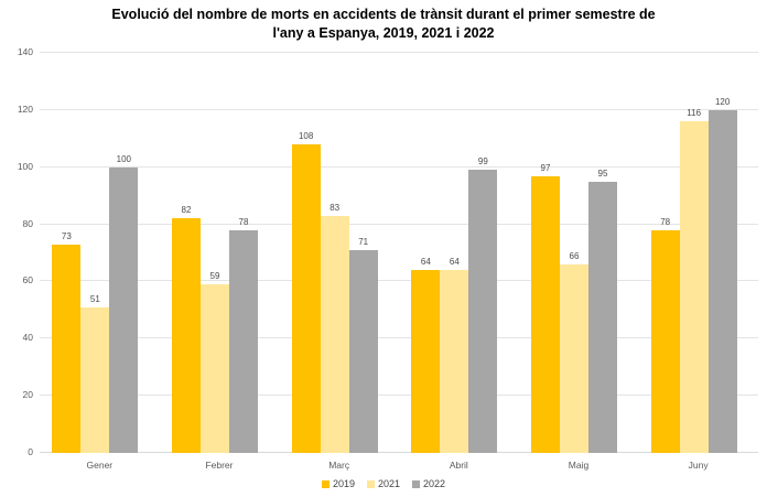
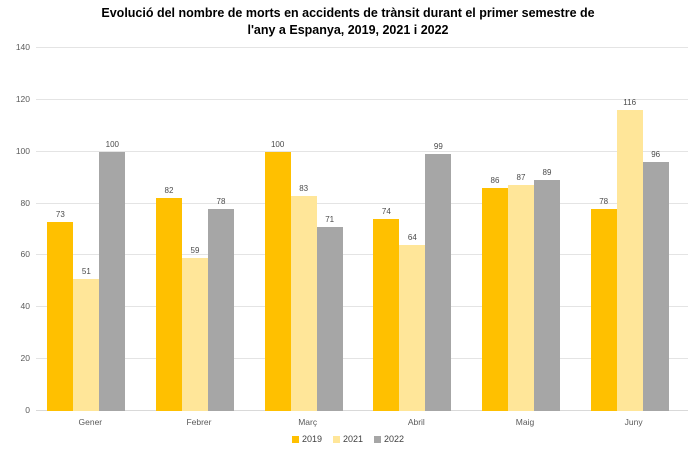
2019/Març: 108 -> 100
2019/Abril: 64 -> 74
2019/Maig: 97 -> 86
2021/Maig: 66 -> 87
2022/Maig: 95 -> 89
2022/Juny: 120 -> 96
